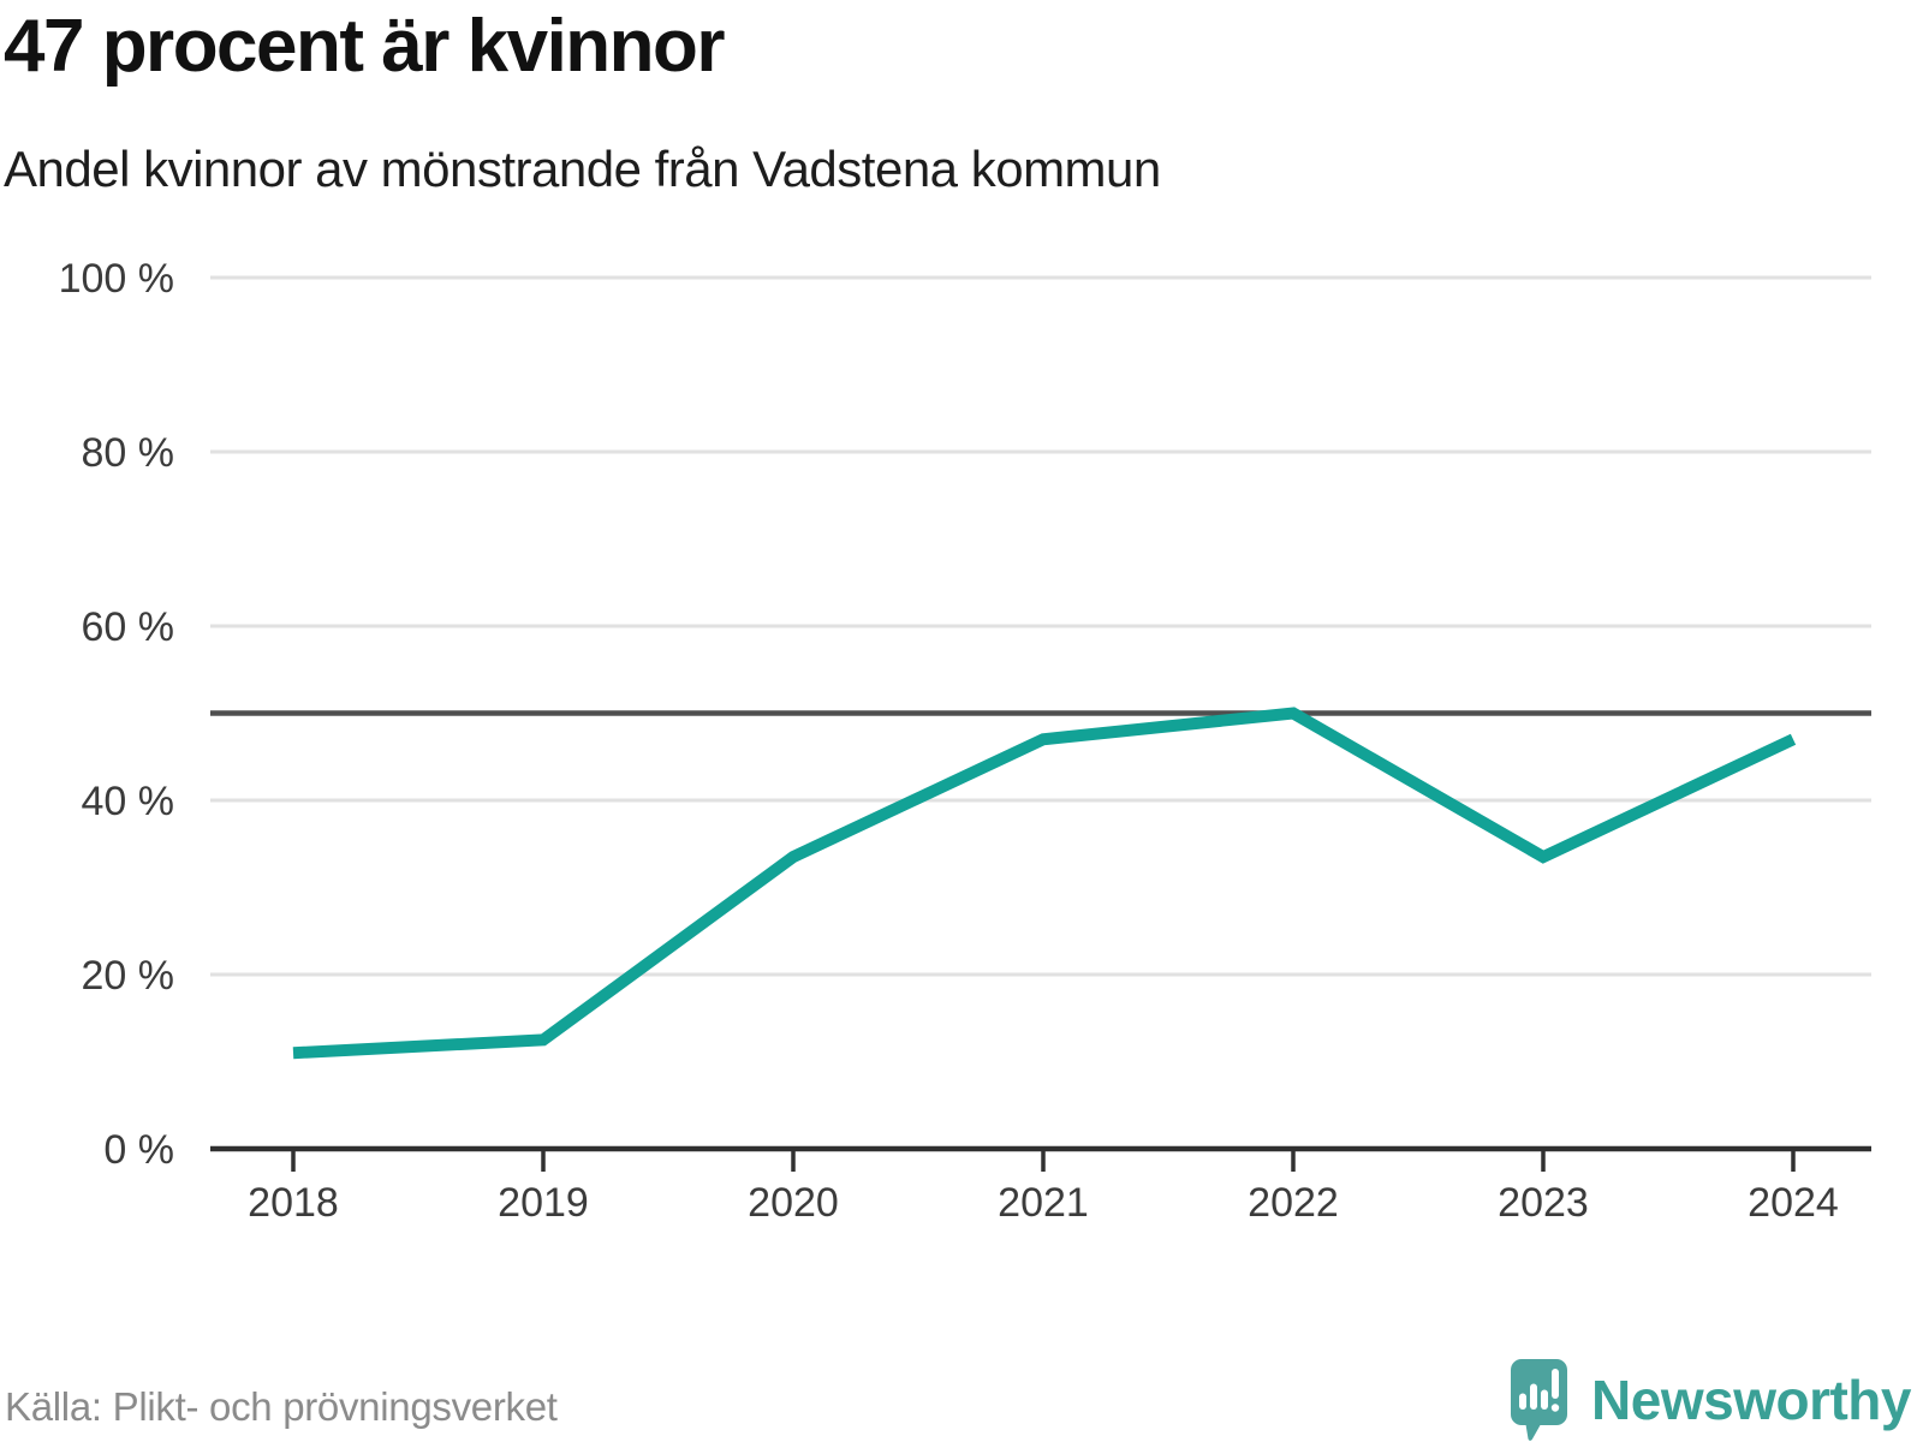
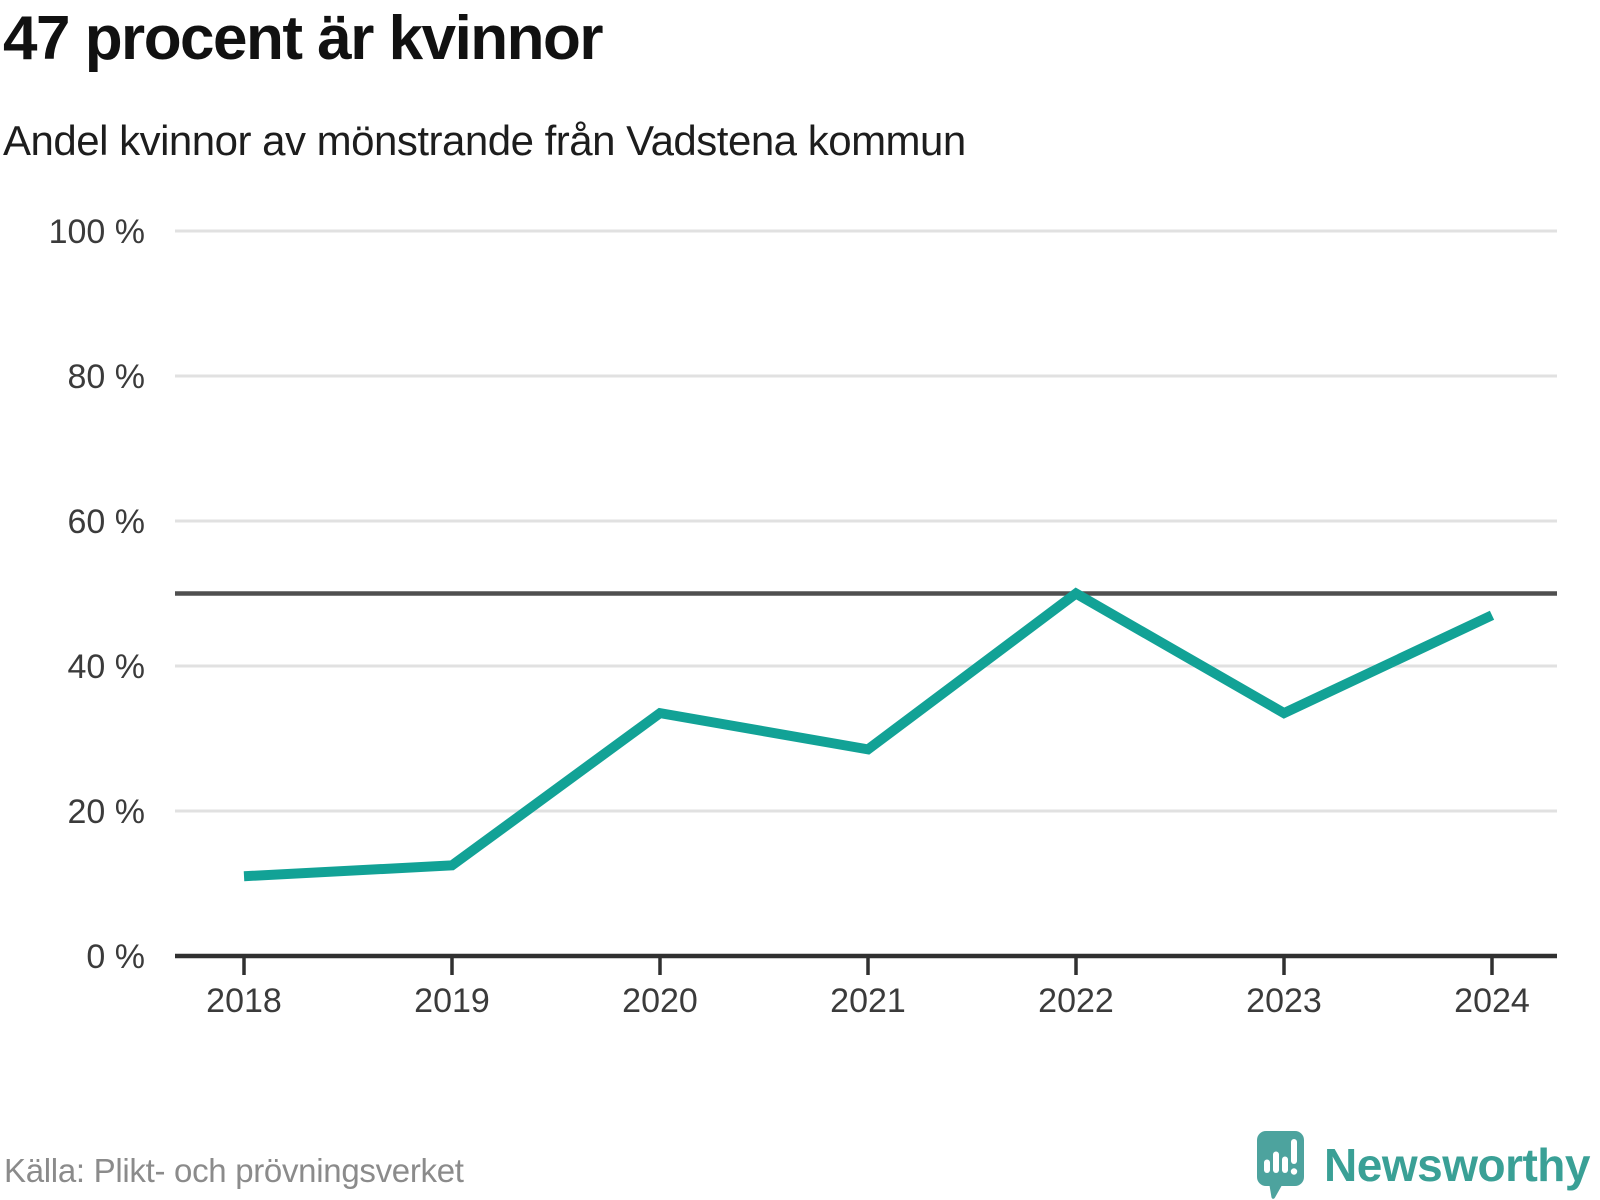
2021: 47% -> 28%
